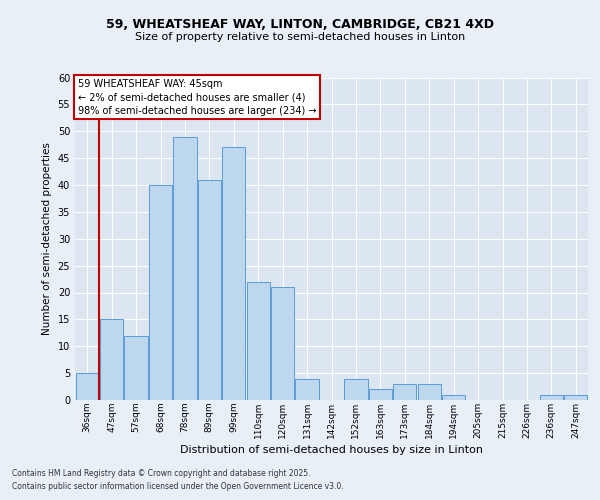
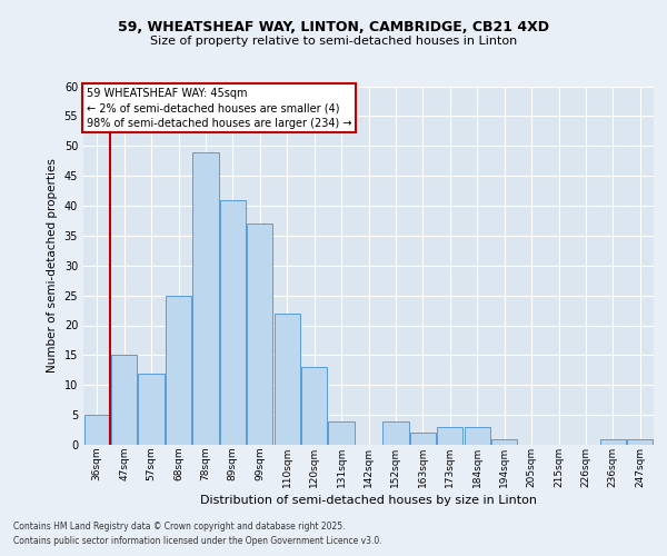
68sqm: 40 -> 25
99sqm: 47 -> 37
120sqm: 21 -> 13
